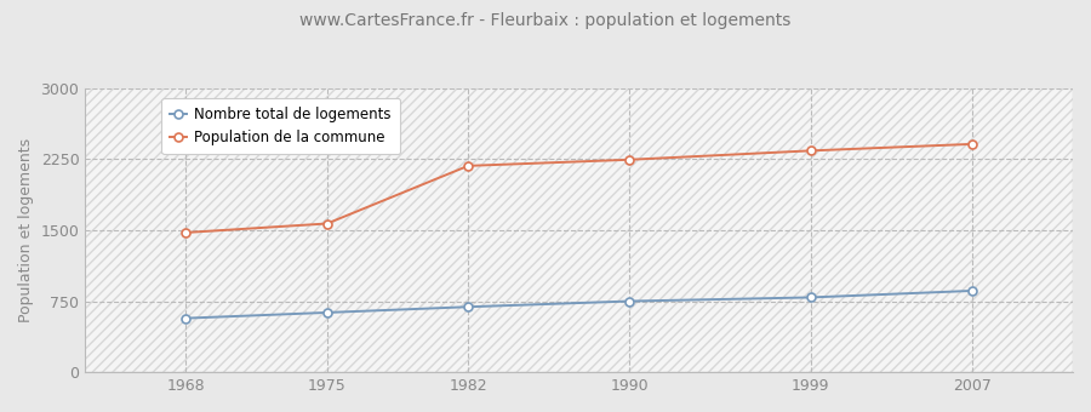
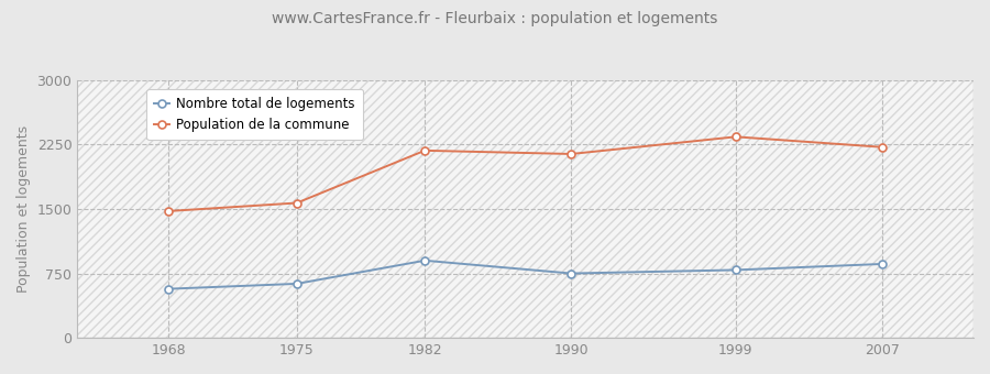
Nombre total de logements/1982: 690 -> 900
Population de la commune/1990: 2240 -> 2140
Population de la commune/2007: 2410 -> 2220
